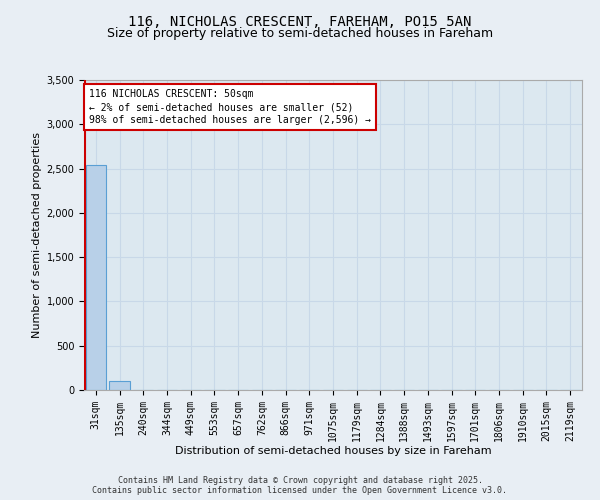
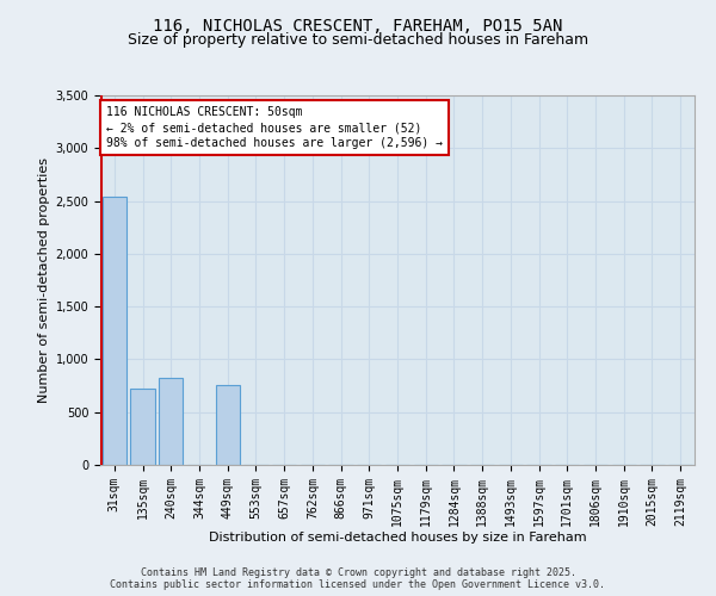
135sqm: 100 -> 720
240sqm: 0 -> 820
449sqm: 0 -> 760
